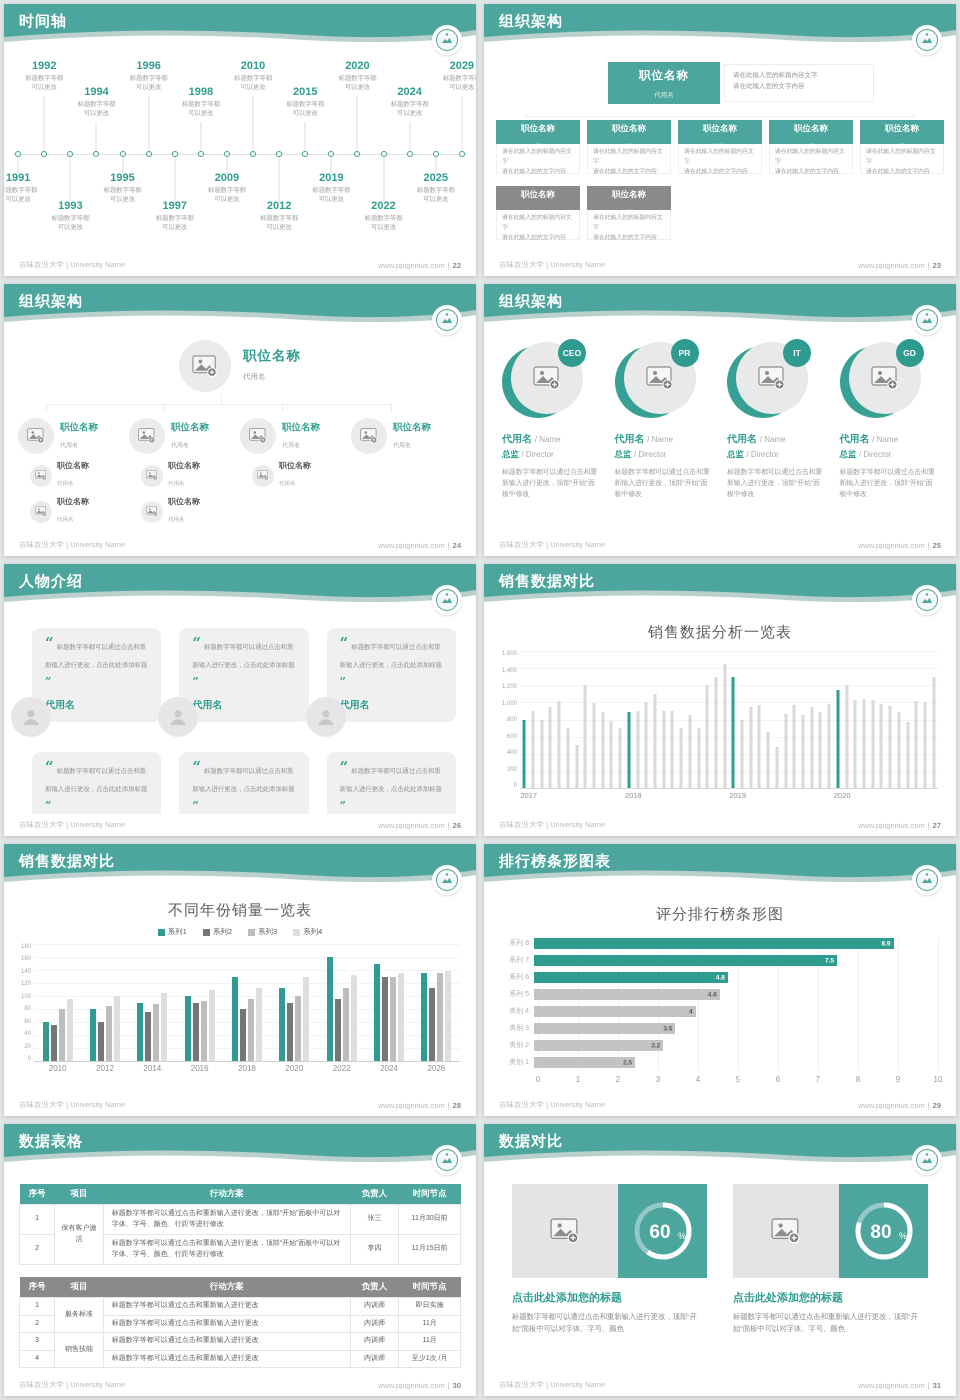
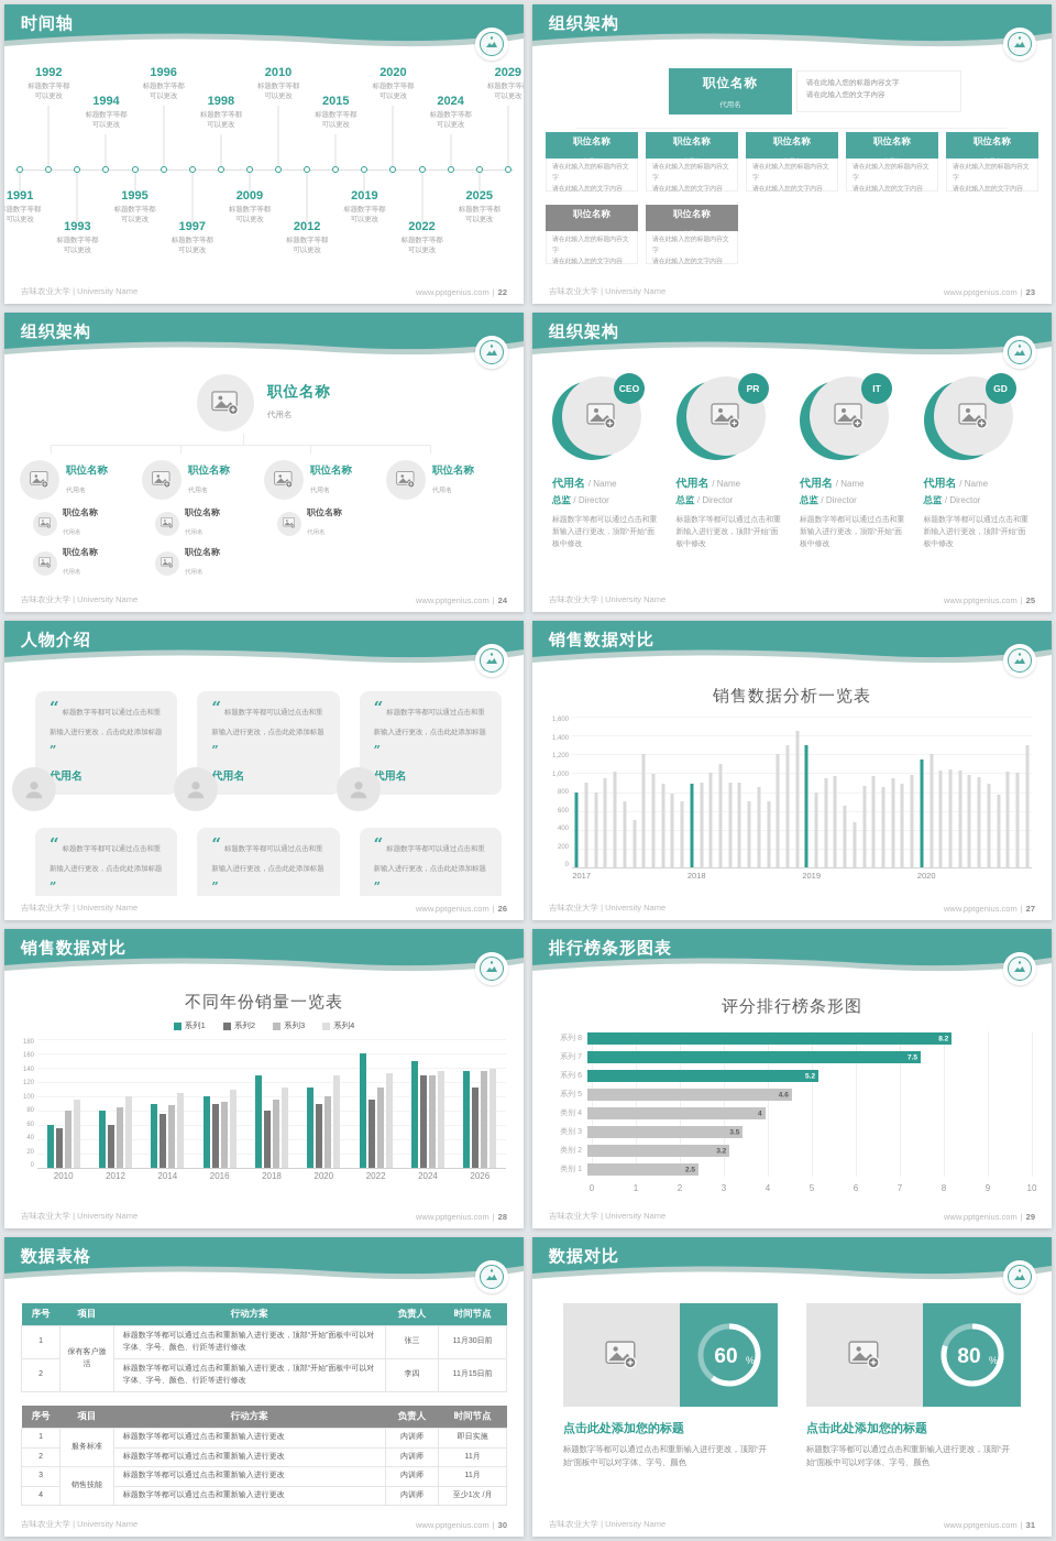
评分排行榜条形图/系列 8: 8.9 -> 8.2
评分排行榜条形图/系列 6: 4.8 -> 5.2
